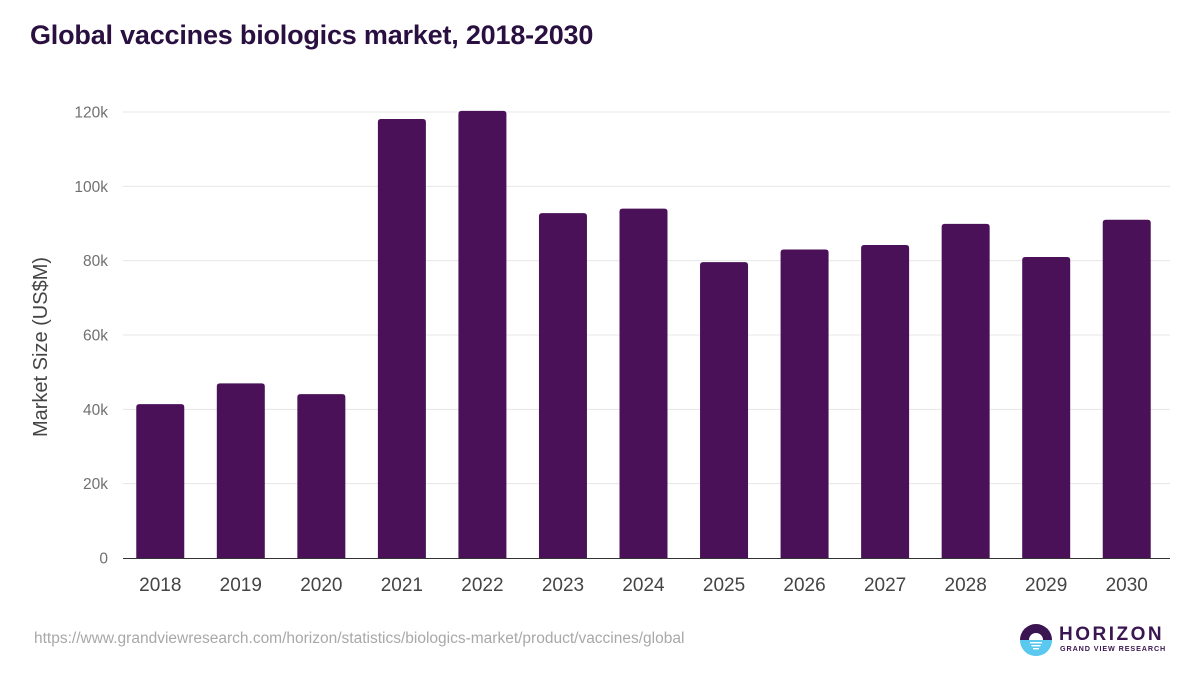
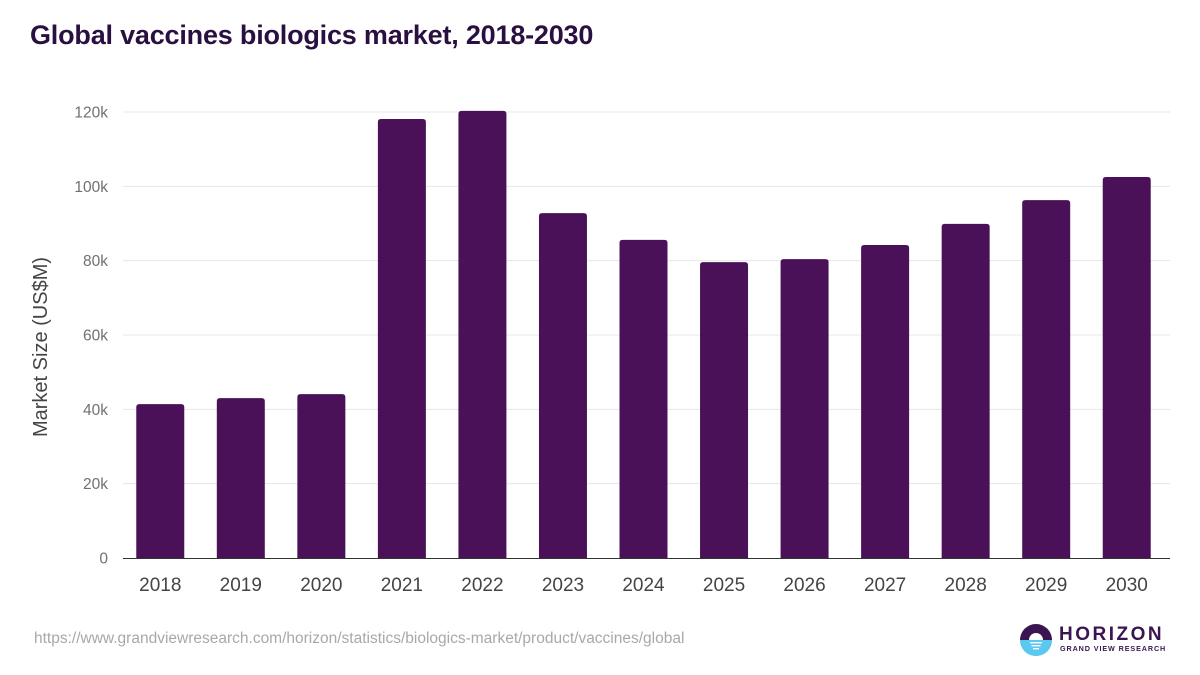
2019: 47k -> 43k
2024: 94k -> 86k
2026: 83k -> 80k
2029: 81k -> 96k
2030: 91k -> 102k
